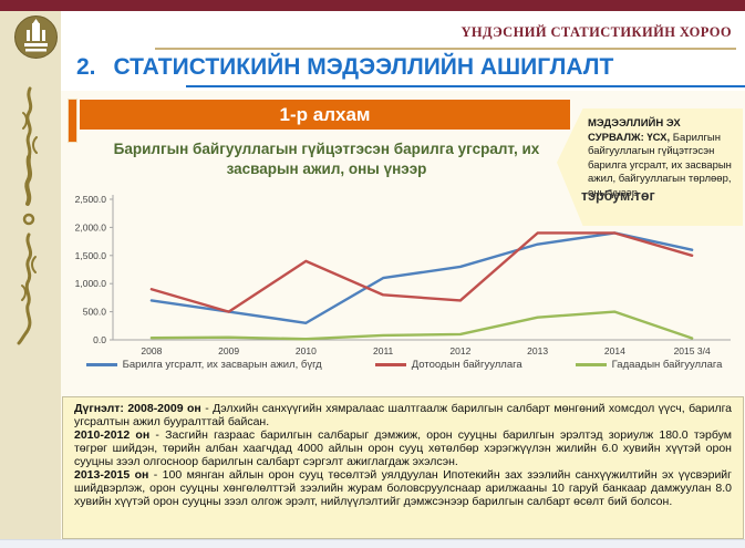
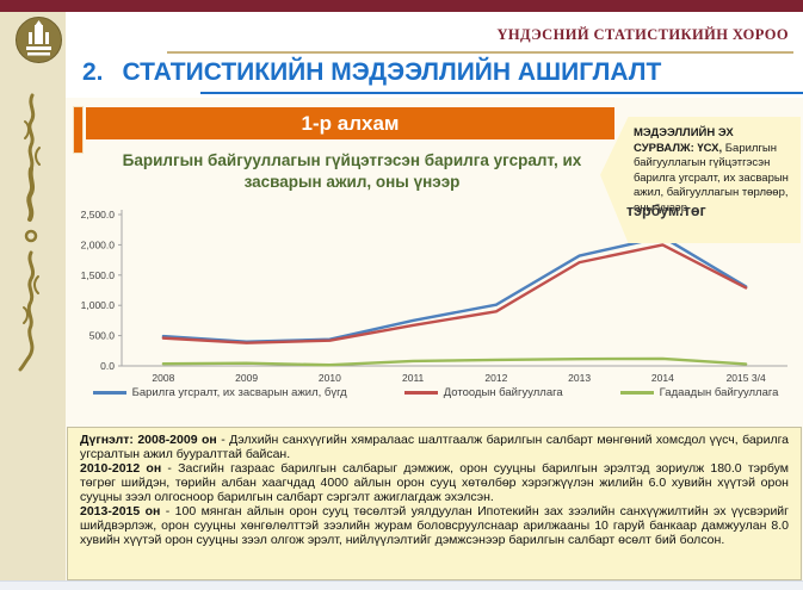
Барилга угсралт, их засварын ажил, бүгд/2008: 700 -> 500
Дотоодын байгууллага/2008: 900 -> 500
Барилга угсралт, их засварын ажил, бүгд/2009: 500 -> 400
Дотоодын байгууллага/2009: 500 -> 400
Барилга угсралт, их засварын ажил, бүгд/2010: 300 -> 400
Дотоодын байгууллага/2010: 1400 -> 400
Барилга угсралт, их засварын ажил, бүгд/2011: 1100 -> 800
Дотоодын байгууллага/2011: 800 -> 700
Барилга угсралт, их засварын ажил, бүгд/2012: 1300 -> 1000
Дотоодын байгууллага/2012: 700 -> 900
Барилга угсралт, их засварын ажил, бүгд/2013: 1700 -> 1800
Дотоодын байгууллага/2013: 1900 -> 1700
Гадаадын байгууллага/2013: 400 -> 100
Барилга угсралт, их засварын ажил, бүгд/2014: 1900 -> 2100
Дотоодын байгууллага/2014: 1900 -> 2000
Гадаадын байгууллага/2014: 500 -> 100
Барилга угсралт, их засварын ажил, бүгд/2015 3/4: 1600 -> 1300
Дотоодын байгууллага/2015 3/4: 1500 -> 1300
